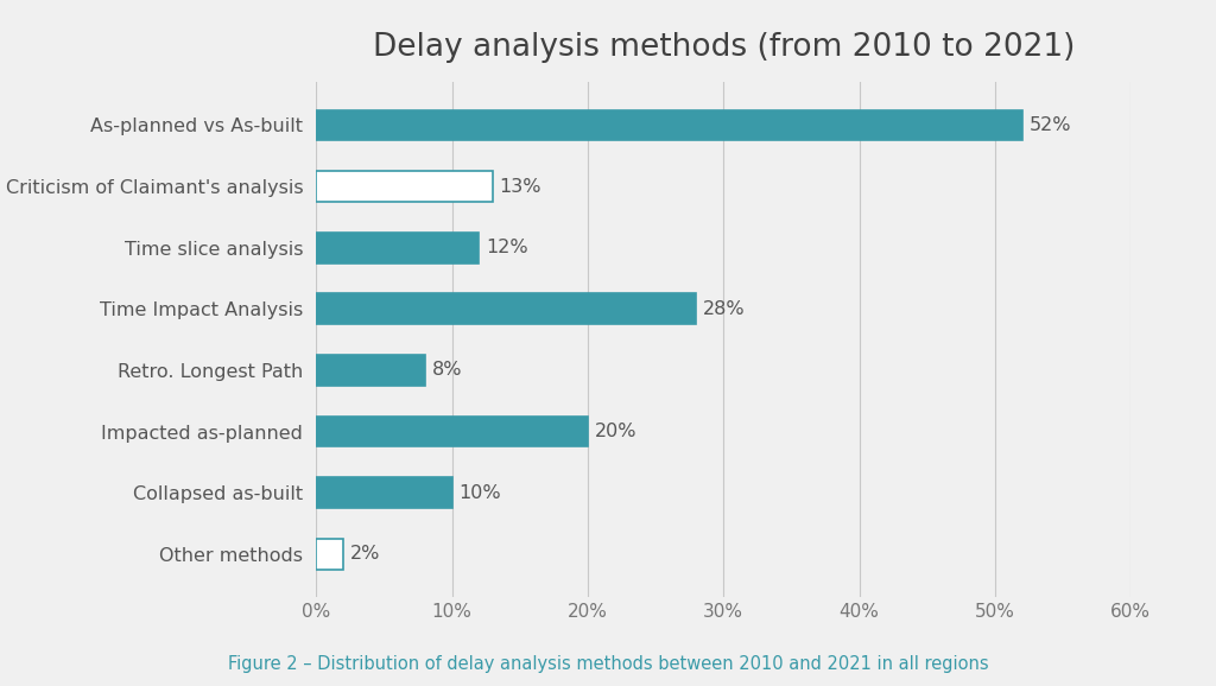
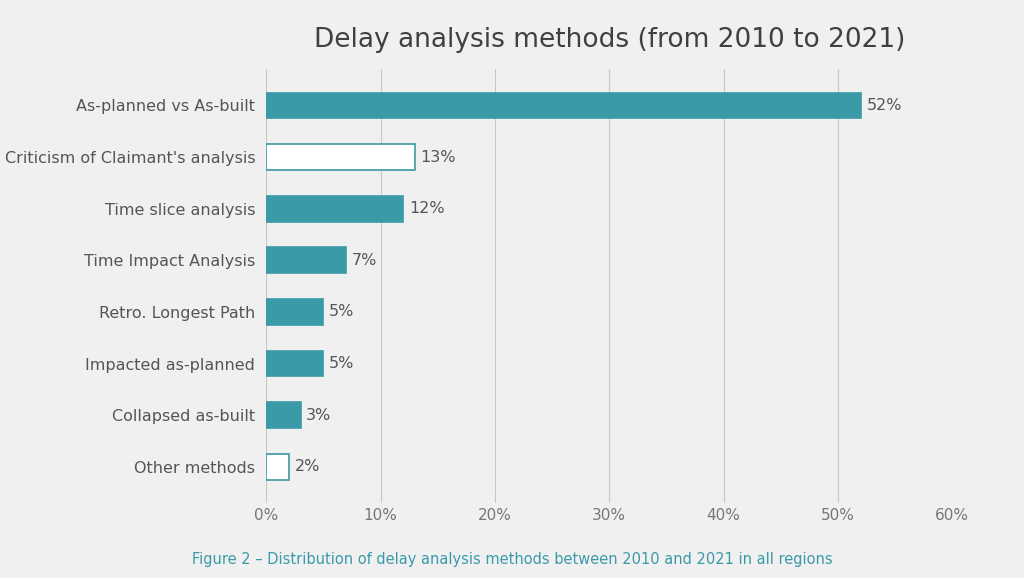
Time Impact Analysis: 28% -> 7%
Retro. Longest Path: 8% -> 5%
Impacted as-planned: 20% -> 5%
Collapsed as-built: 10% -> 3%
